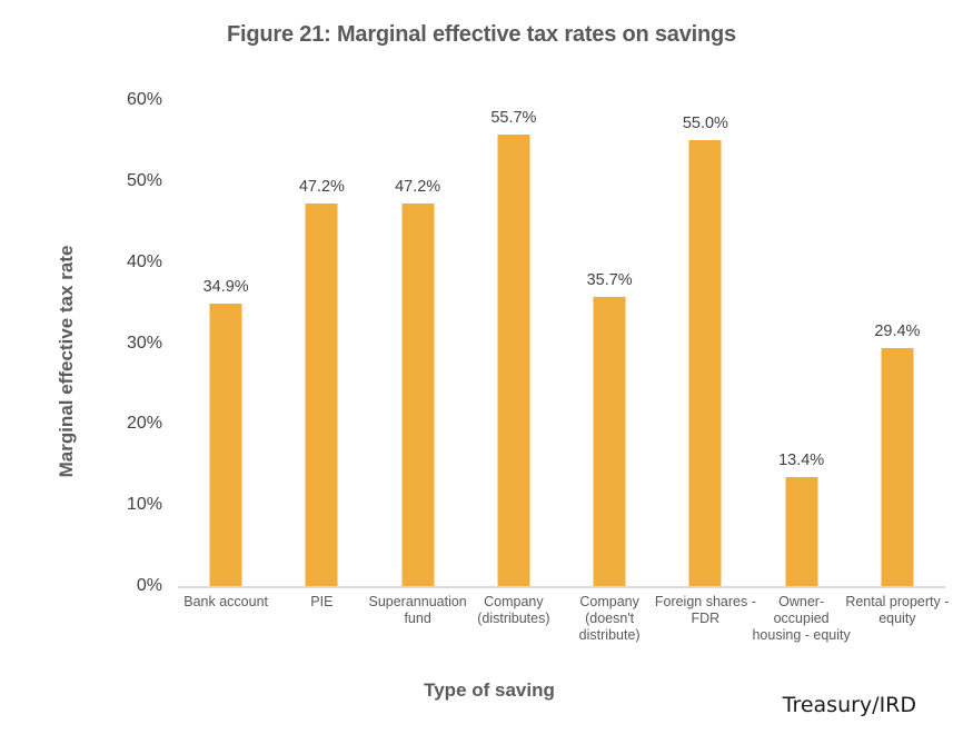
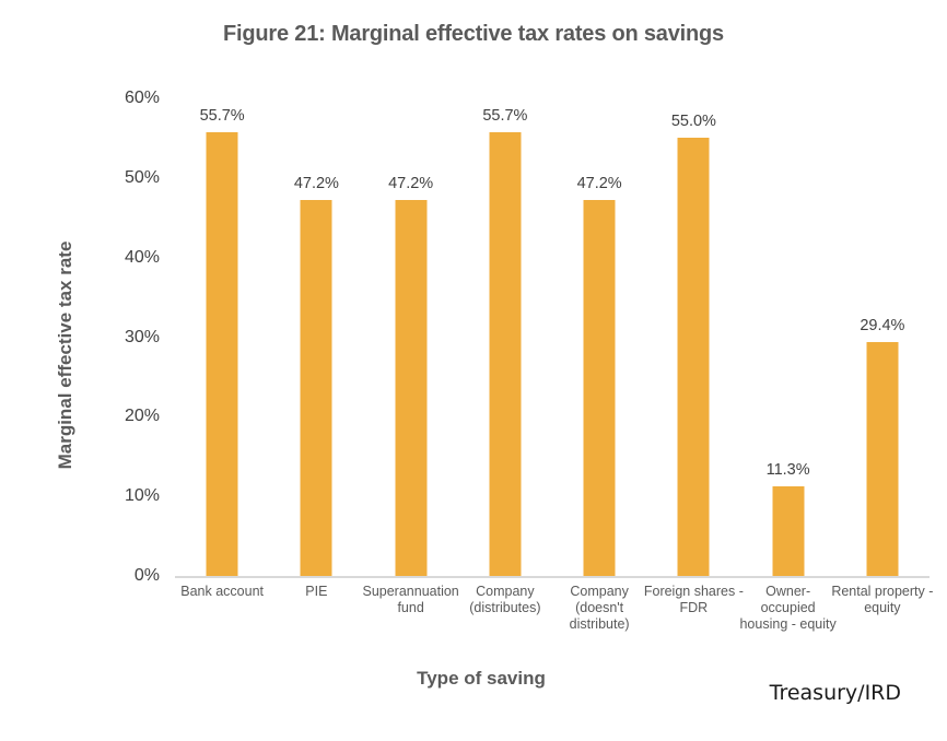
Bank account: 34.9% -> 55.7%
Company (doesn't distribute): 35.7% -> 47.2%
Owner-occupied housing - equity: 13.4% -> 11.3%
